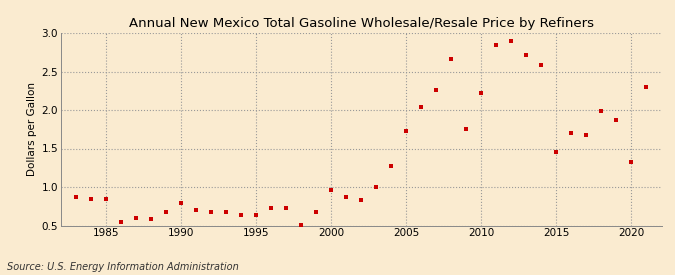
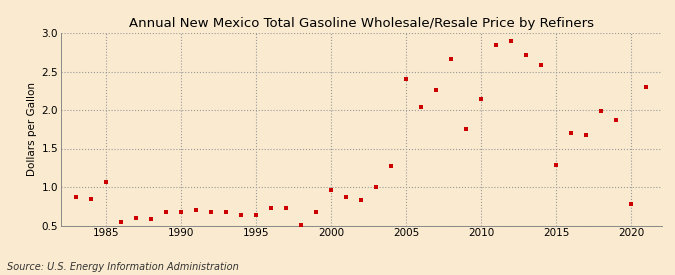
1985: 0.85 -> 1.06
1990: 0.79 -> 0.68
2005: 1.73 -> 2.40
2010: 2.22 -> 2.14
2015: 1.45 -> 1.28
2020: 1.33 -> 0.78
